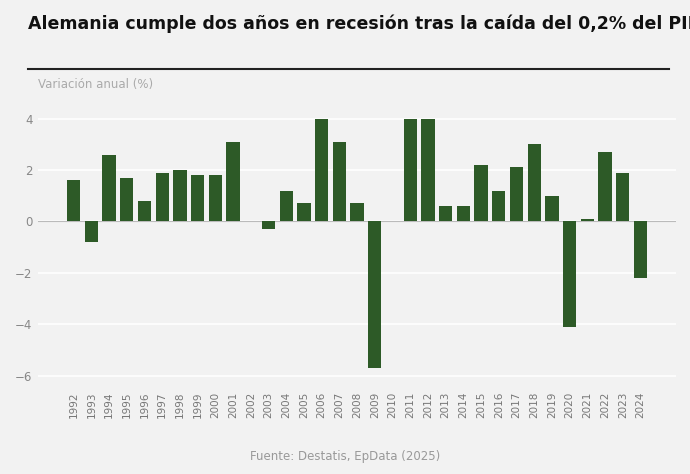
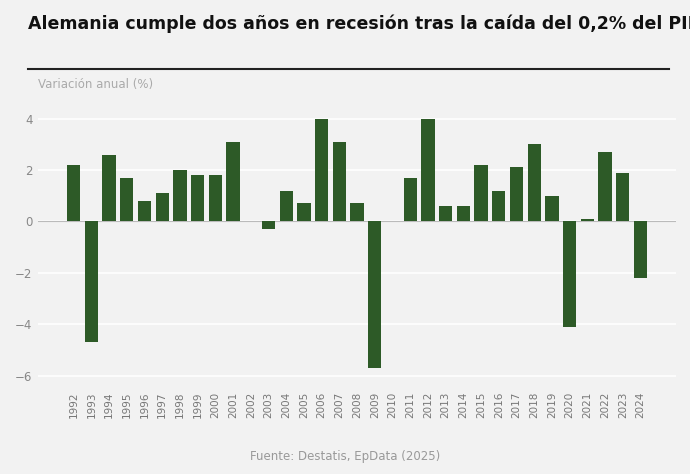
1992: 1.6 -> 2.2
1993: -0.8 -> -4.7
1997: 1.9 -> 1.1
2011: 4.0 -> 1.7
